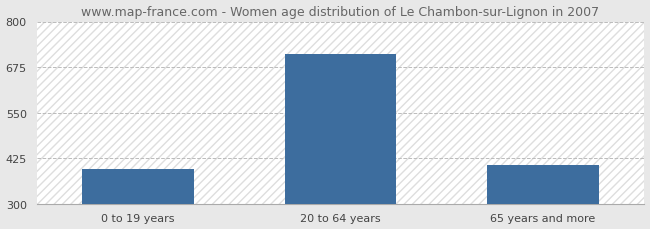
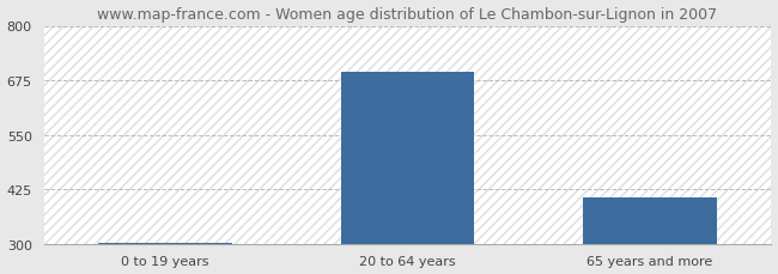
0 to 19 years: 395 -> 302
20 to 64 years: 710 -> 693
